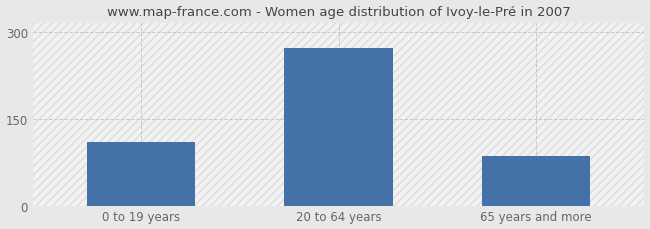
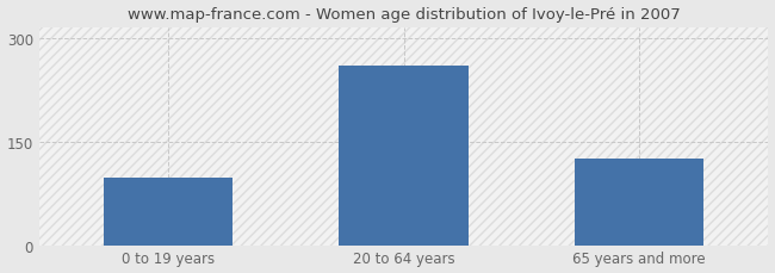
0 to 19 years: 110 -> 98
20 to 64 years: 271 -> 260
65 years and more: 86 -> 126
